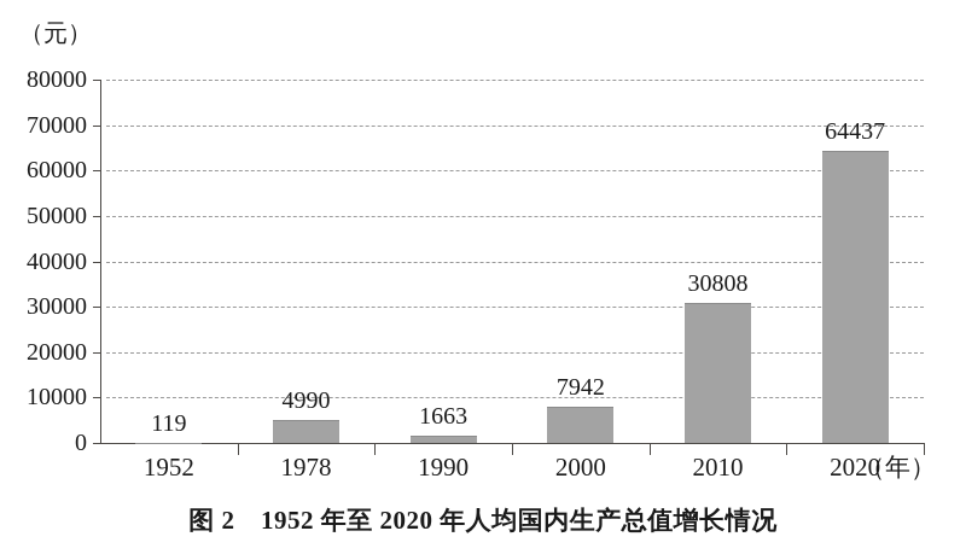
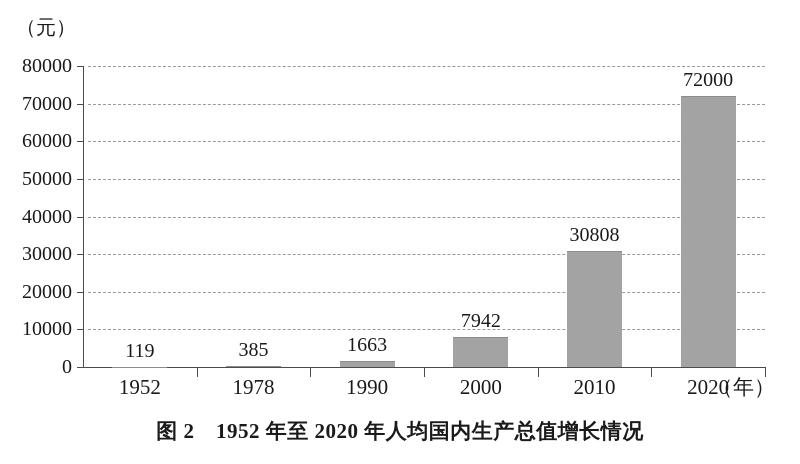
1978: 4990 -> 385
2020: 64437 -> 72000
